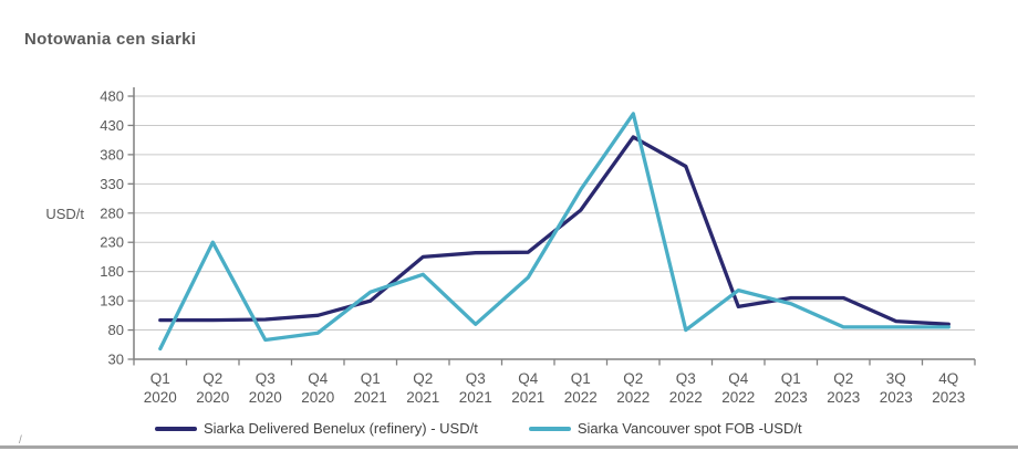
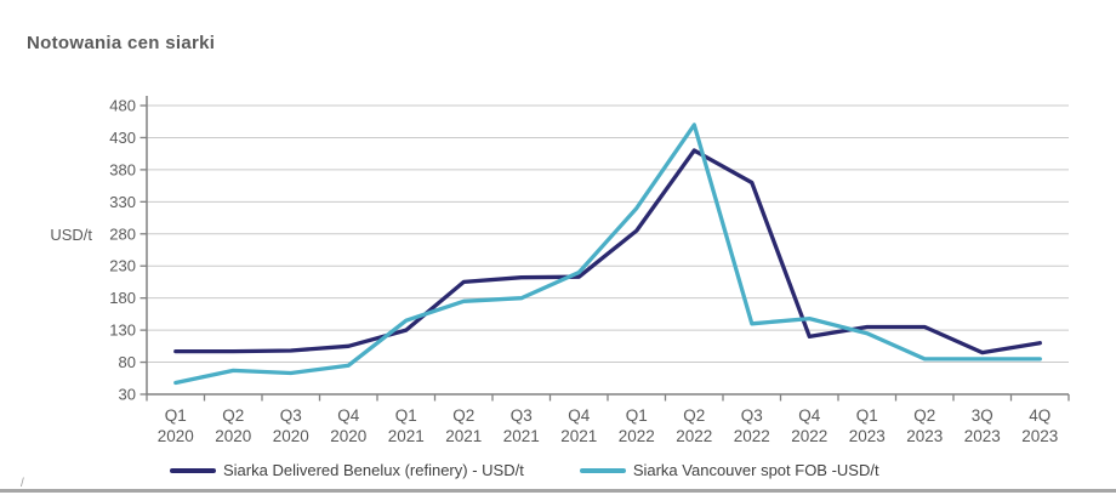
Siarka Vancouver spot FOB -USD/t/Q2 2020: 230 -> 70
Siarka Vancouver spot FOB -USD/t/Q3 2021: 90 -> 180
Siarka Vancouver spot FOB -USD/t/Q4 2021: 170 -> 220
Siarka Vancouver spot FOB -USD/t/Q3 2022: 80 -> 140
Siarka Delivered Benelux (refinery) - USD/t/4Q 2023: 90 -> 110
